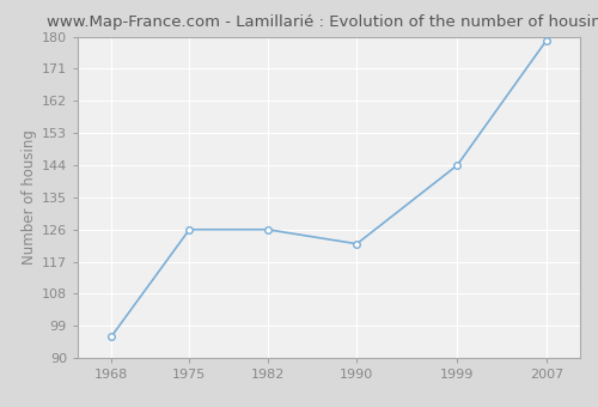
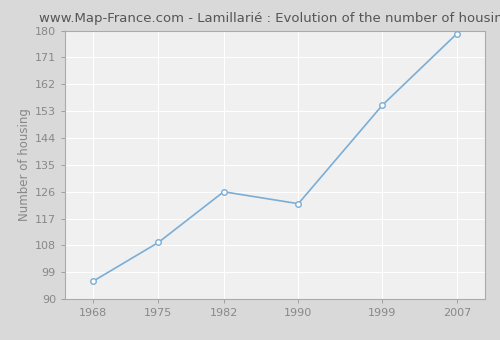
1975: 126 -> 109
1999: 144 -> 155
